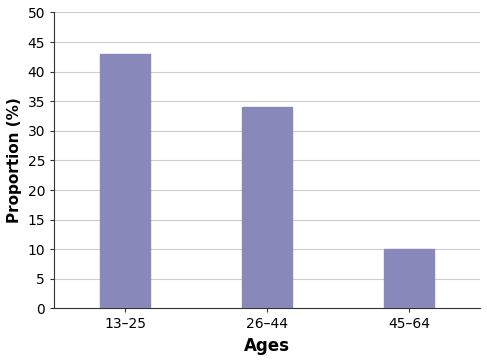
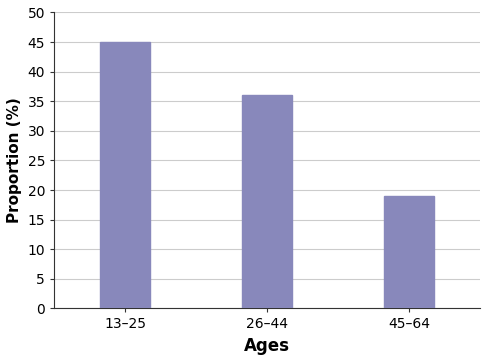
13–25: 43 -> 45
26–44: 34 -> 36
45–64: 10 -> 19
